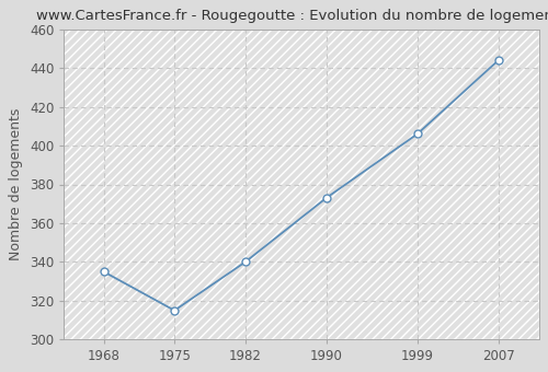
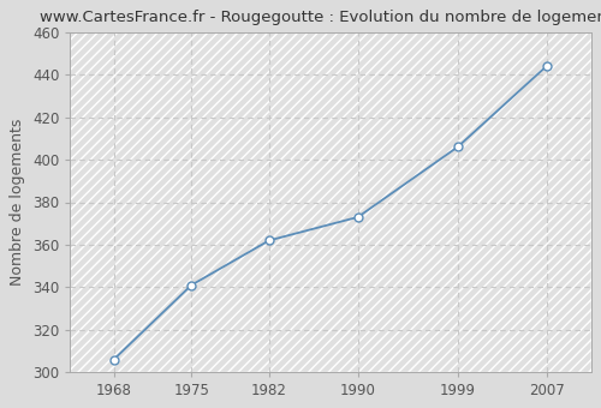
1968: 335 -> 306
1975: 315 -> 341
1982: 340 -> 362
